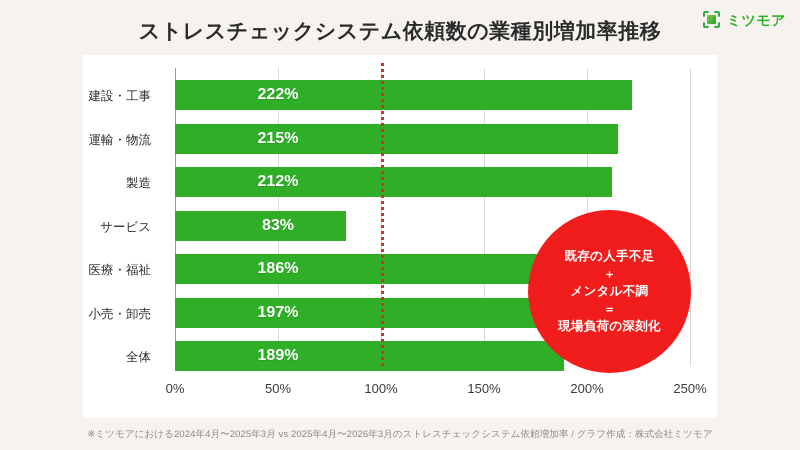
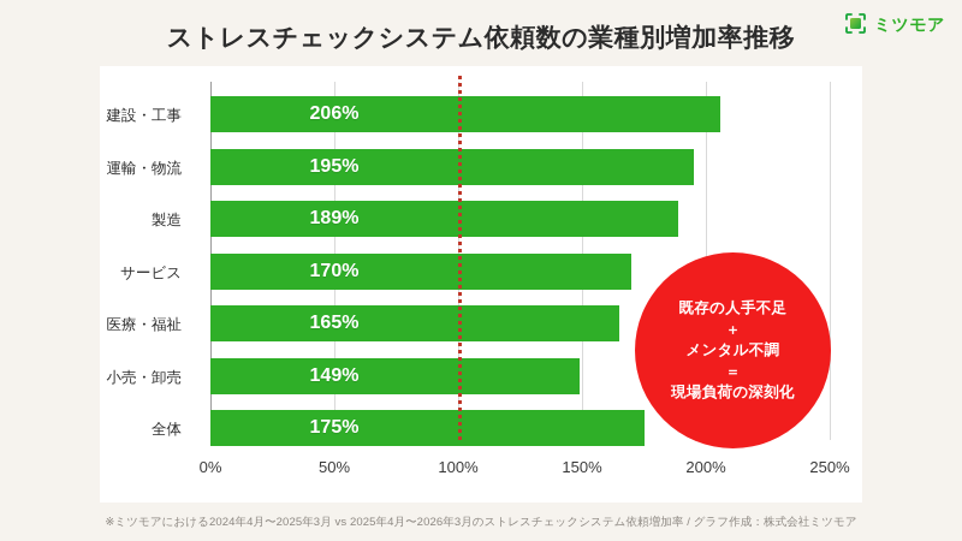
建設・工事: 222% -> 206%
運輸・物流: 215% -> 195%
製造: 212% -> 189%
サービス: 83% -> 170%
医療・福祉: 186% -> 165%
小売・卸売: 197% -> 149%
全体: 189% -> 175%
